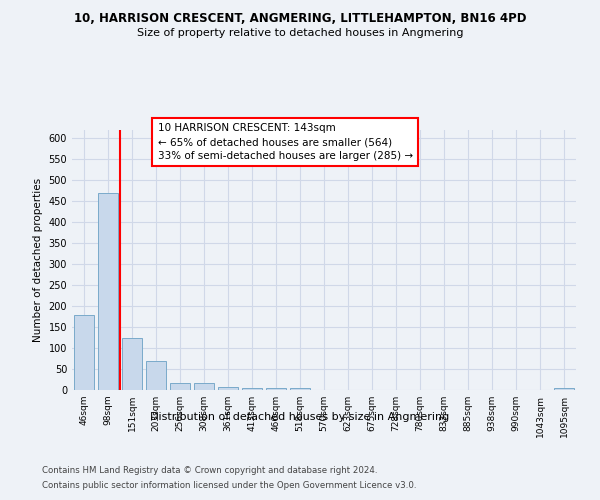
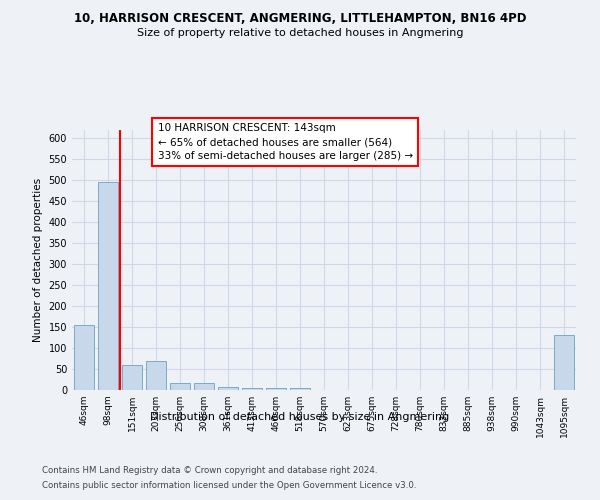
46sqm: 180 -> 155
98sqm: 470 -> 495
151sqm: 125 -> 60
1095sqm: 4 -> 130
